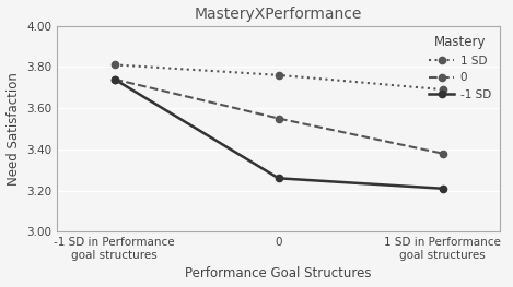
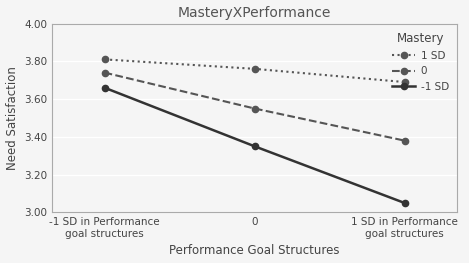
-1 SD/-1 SD in Performance goal structures: 3.74 -> 3.66
-1 SD/0: 3.26 -> 3.35
-1 SD/1 SD in Performance goal structures: 3.21 -> 3.05
